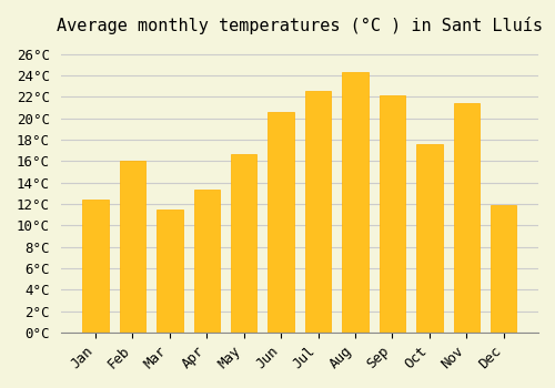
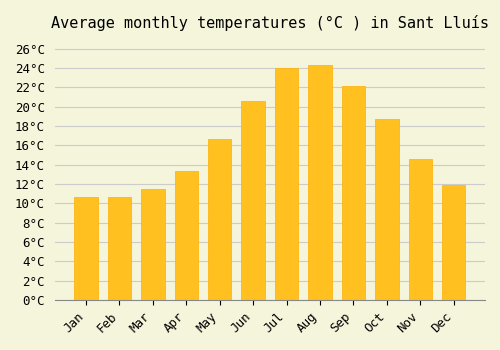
Jan: 12.4°C -> 10.7°C
Feb: 16.0°C -> 10.7°C
Jul: 22.6°C -> 24.0°C
Oct: 17.6°C -> 18.7°C
Nov: 21.4°C -> 14.6°C
